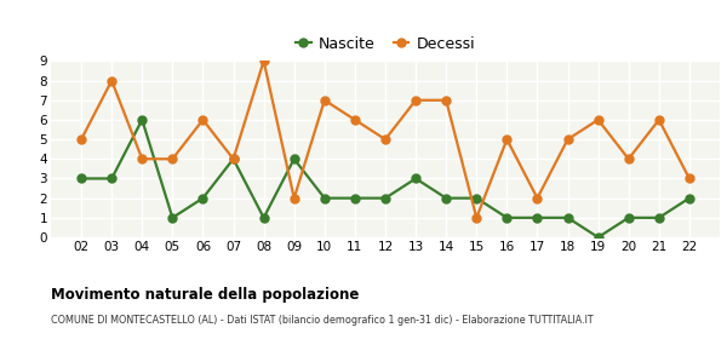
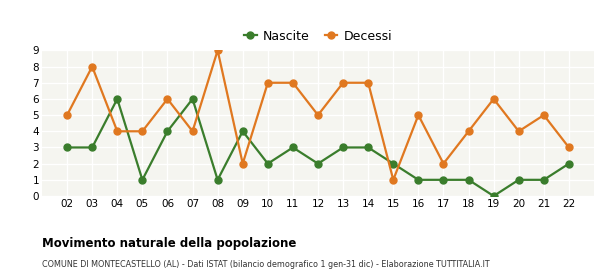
Nascite/06: 2 -> 4
Nascite/07: 4 -> 6
Nascite/11: 2 -> 3
Decessi/11: 6 -> 7
Nascite/14: 2 -> 3
Decessi/18: 5 -> 4
Decessi/21: 6 -> 5
